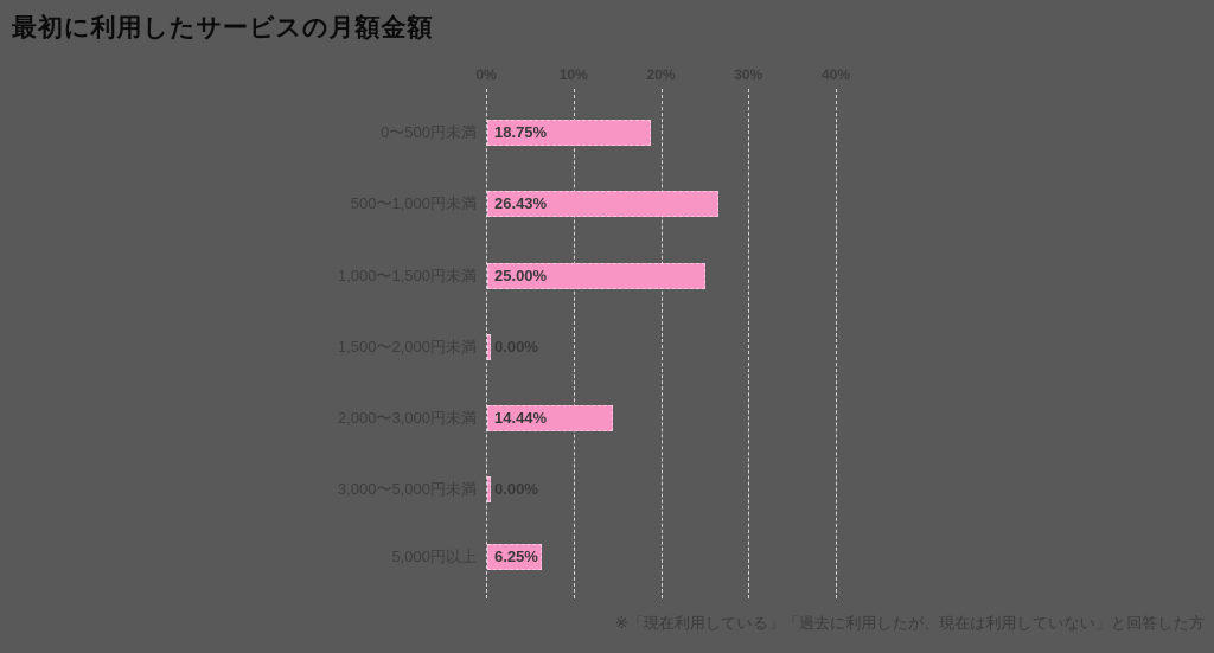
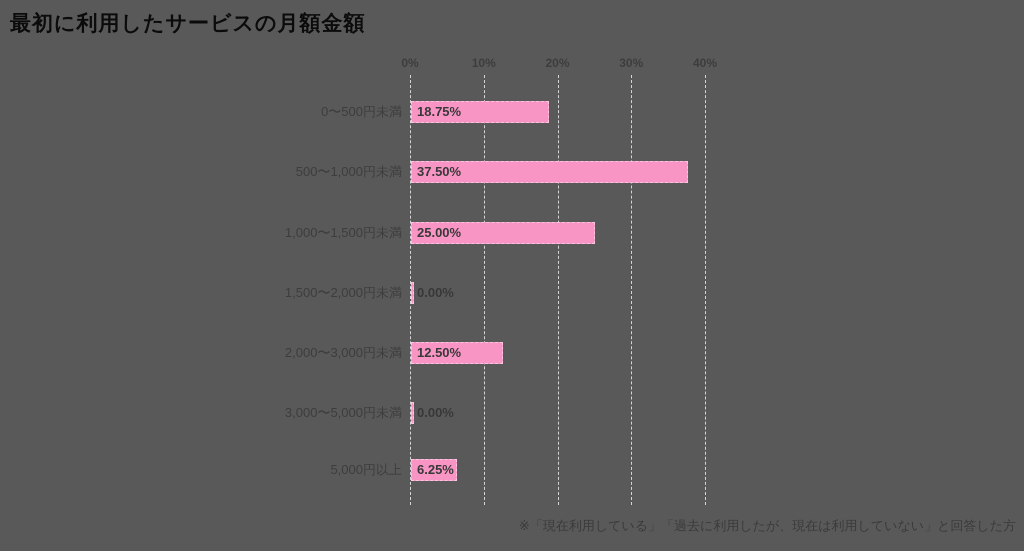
500〜1,000円未満: 26.43% -> 37.50%
2,000〜3,000円未満: 14.44% -> 12.50%
